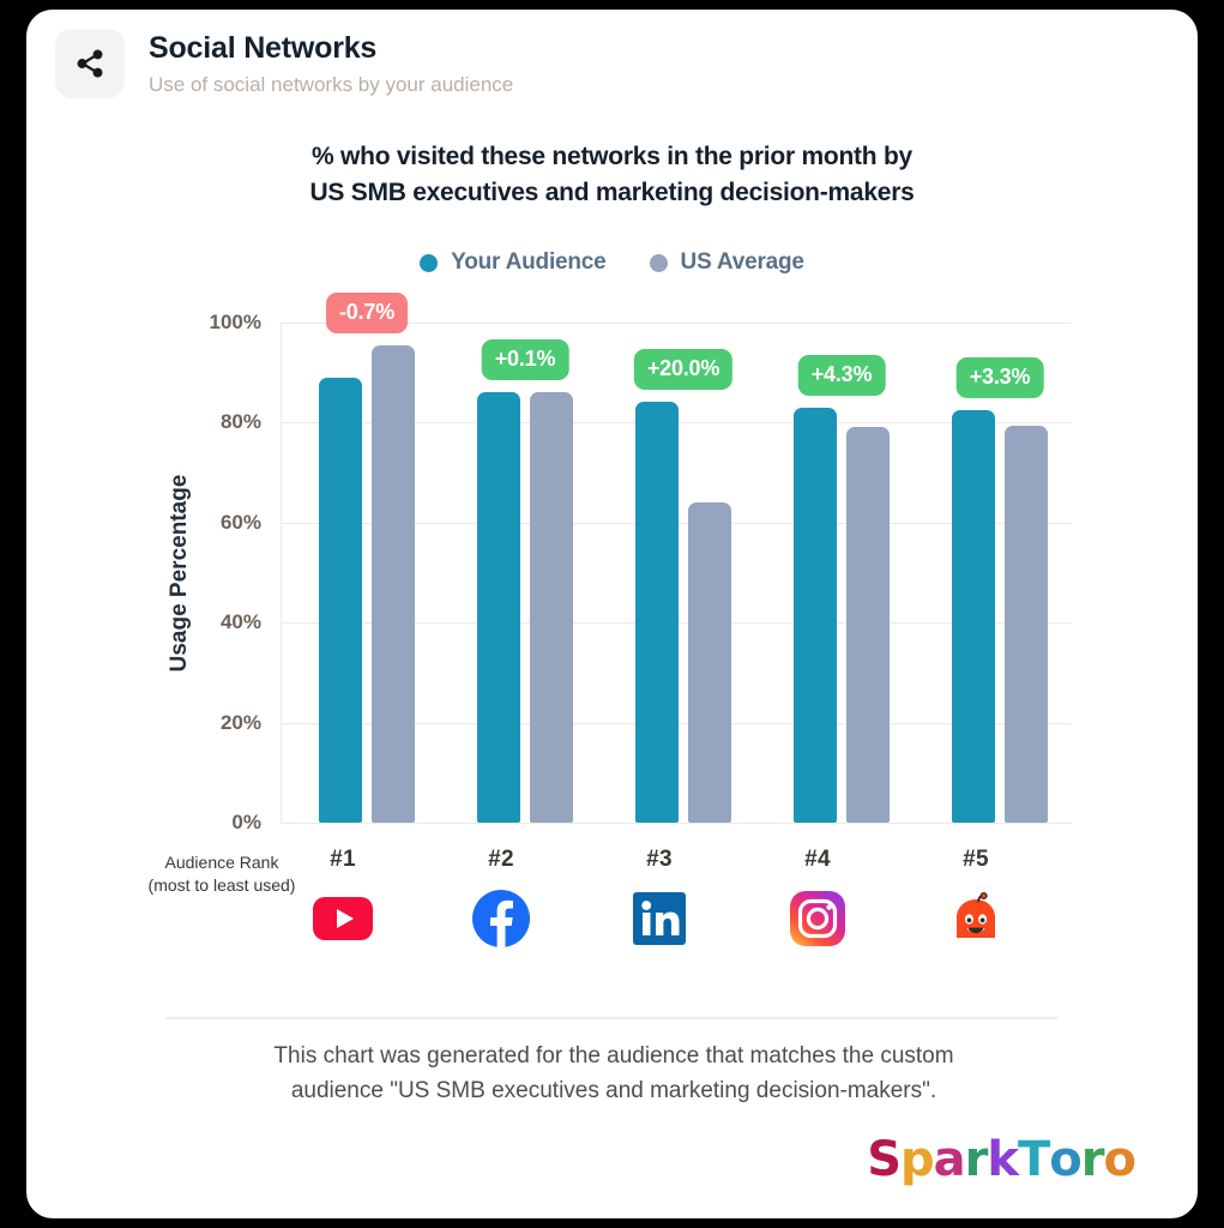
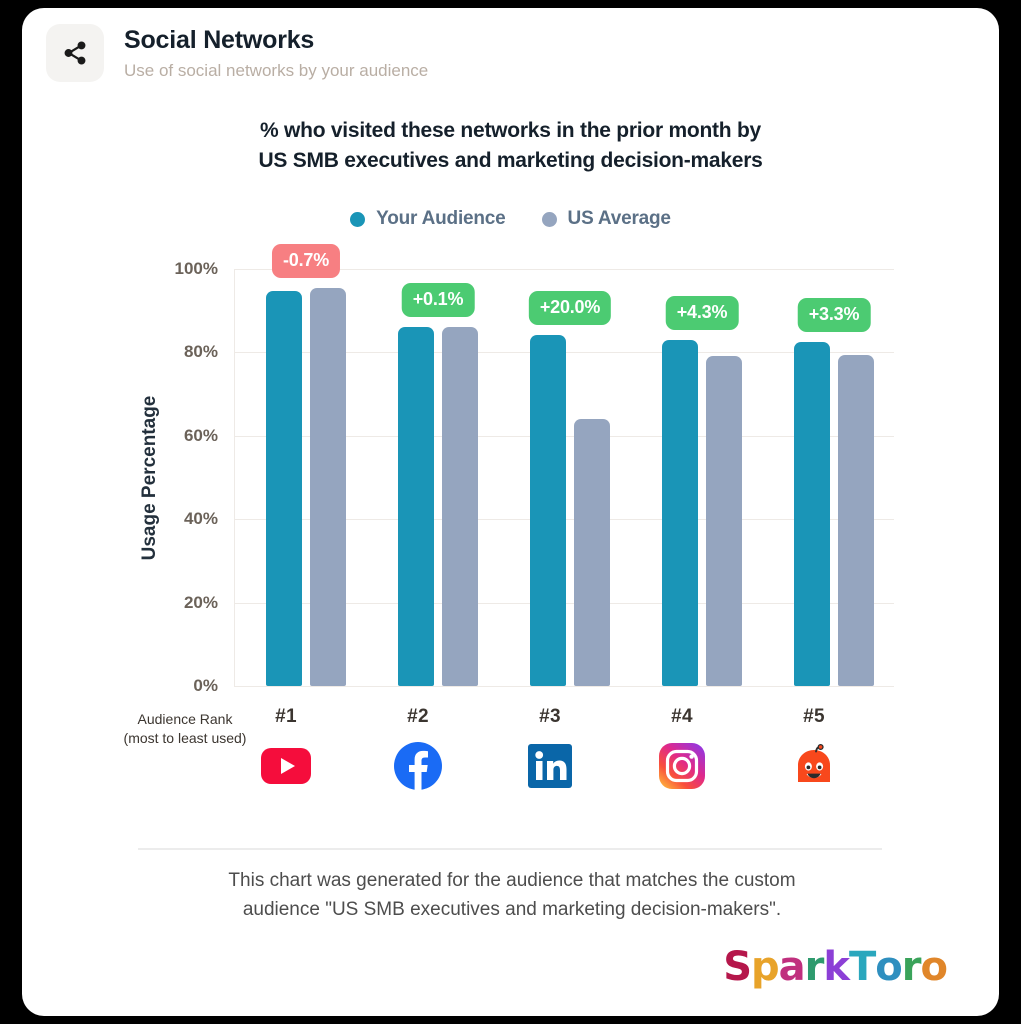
Your Audience/#1: 89% -> 95%
